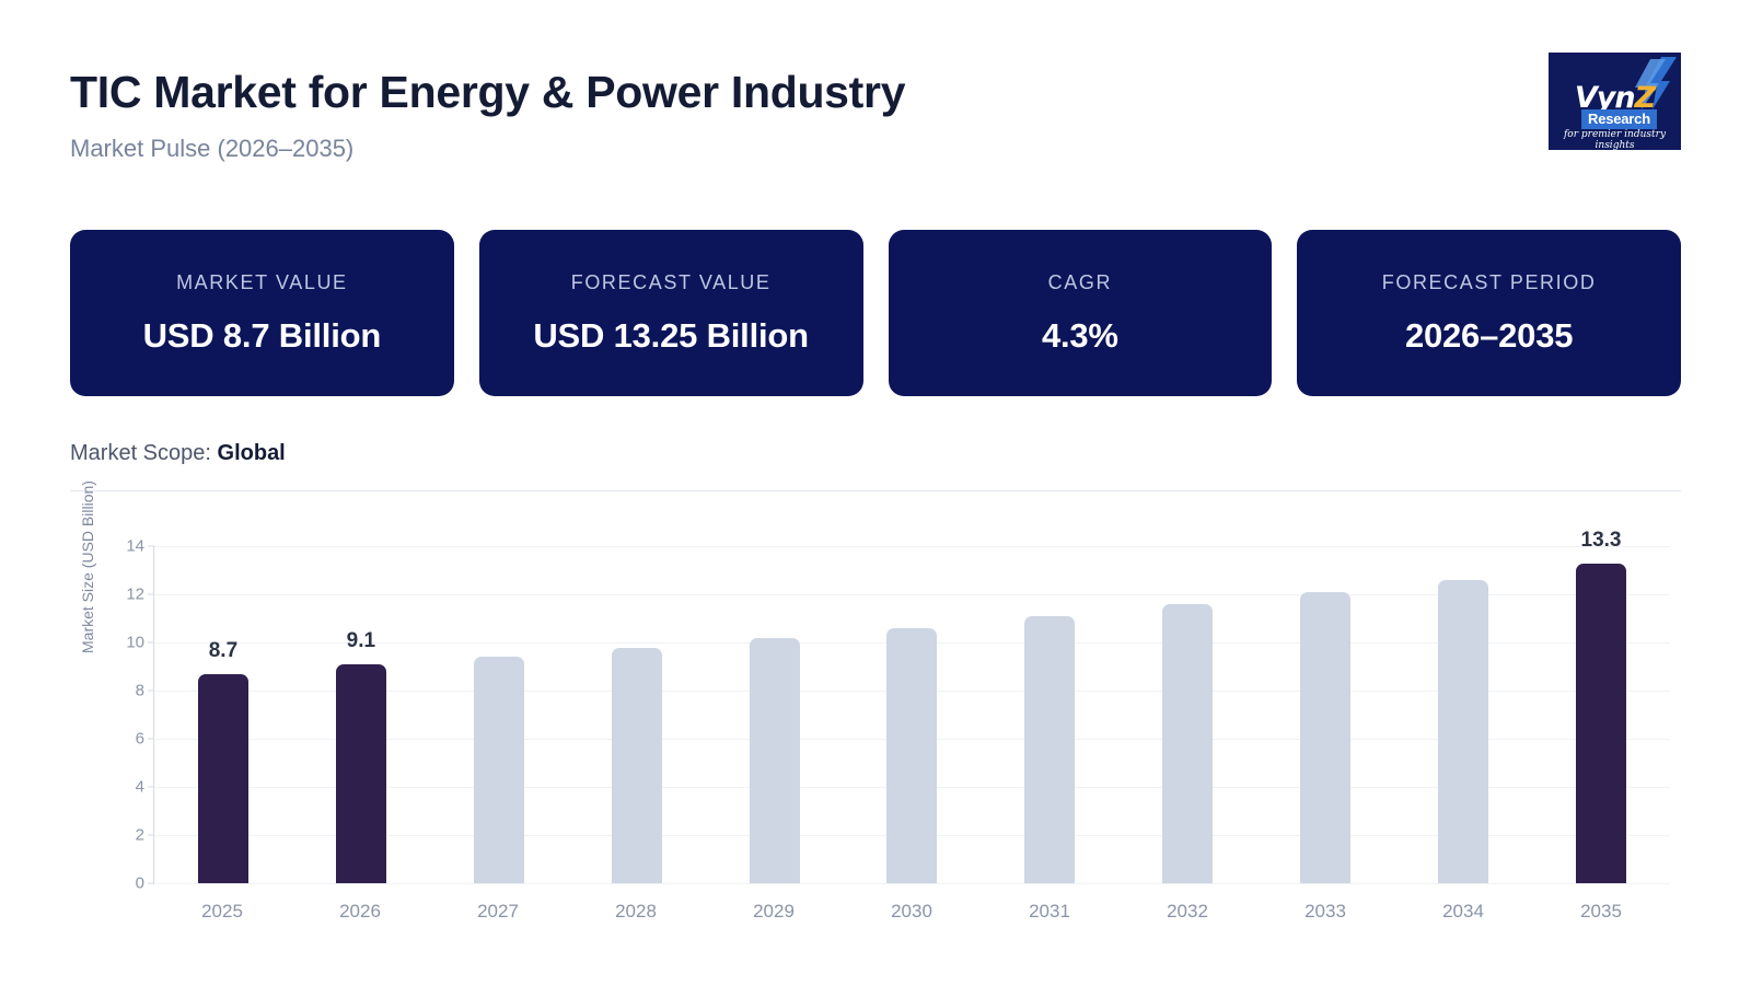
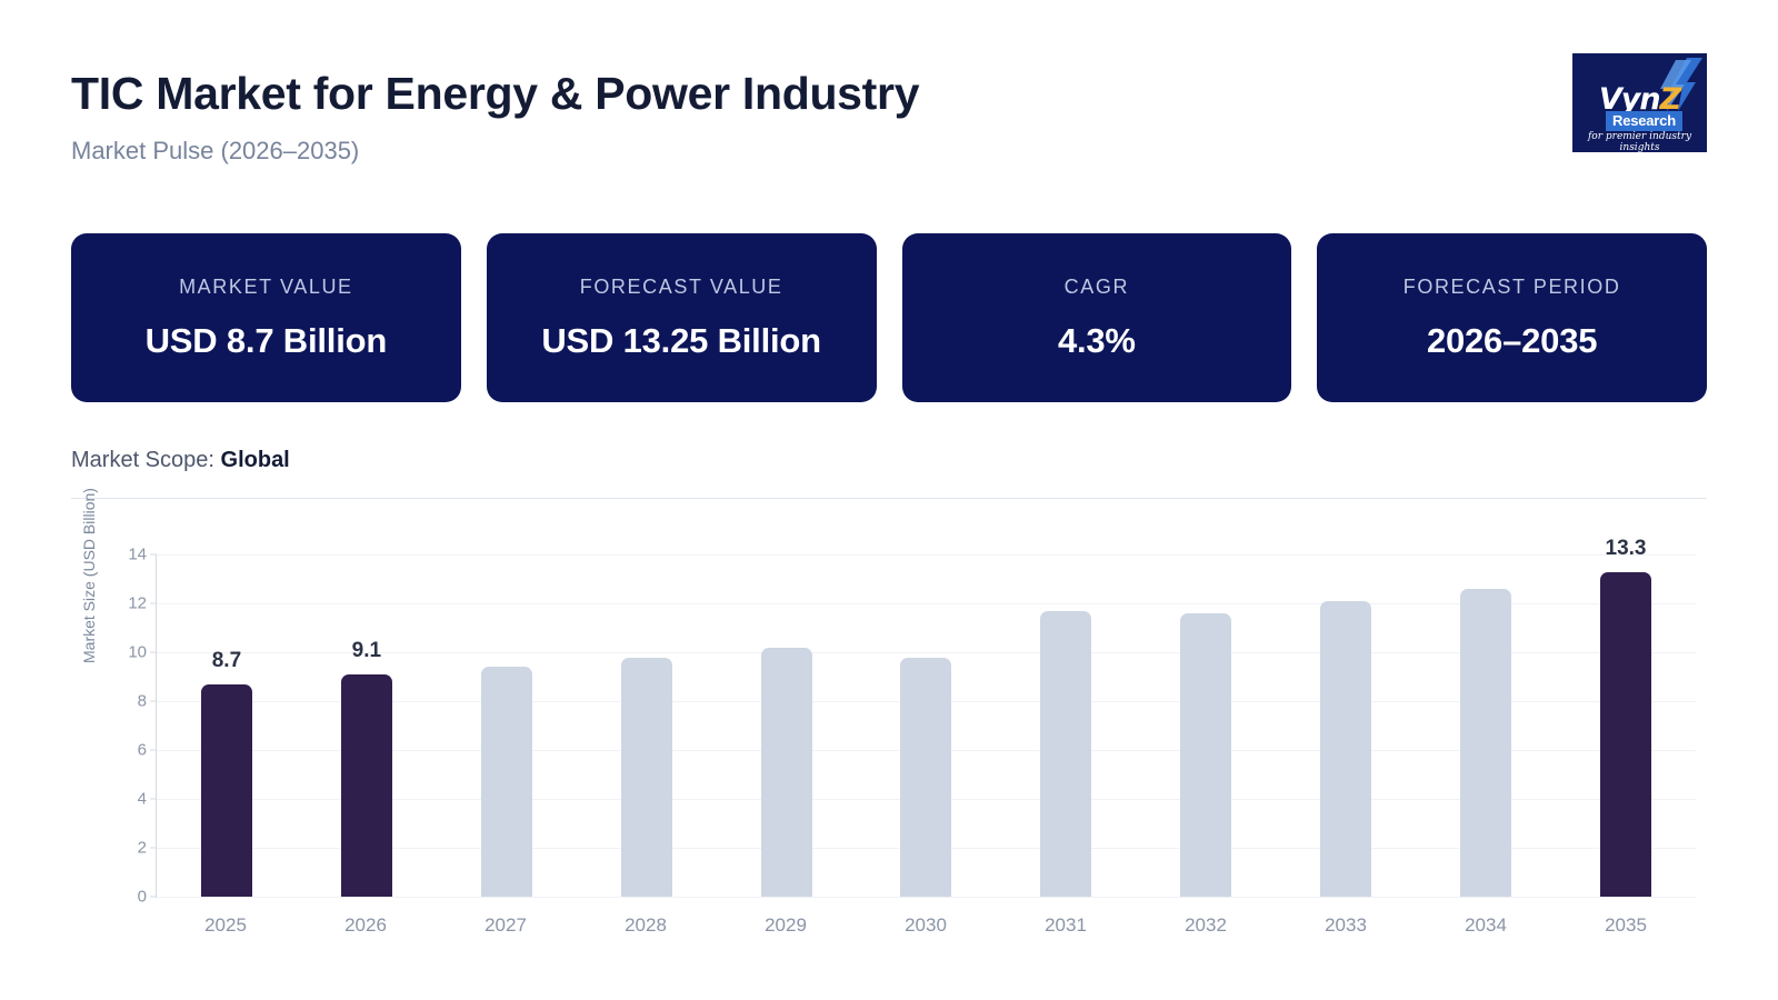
2030: 10.6 -> 9.8
2031: 11.1 -> 11.7
